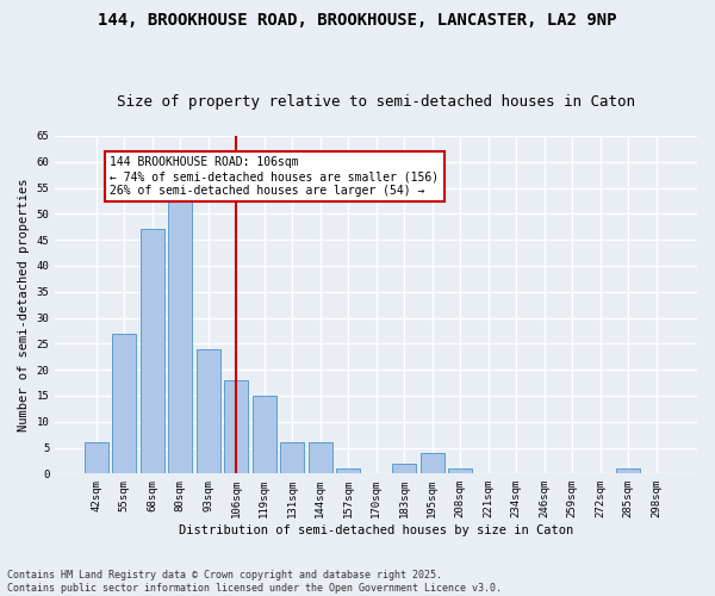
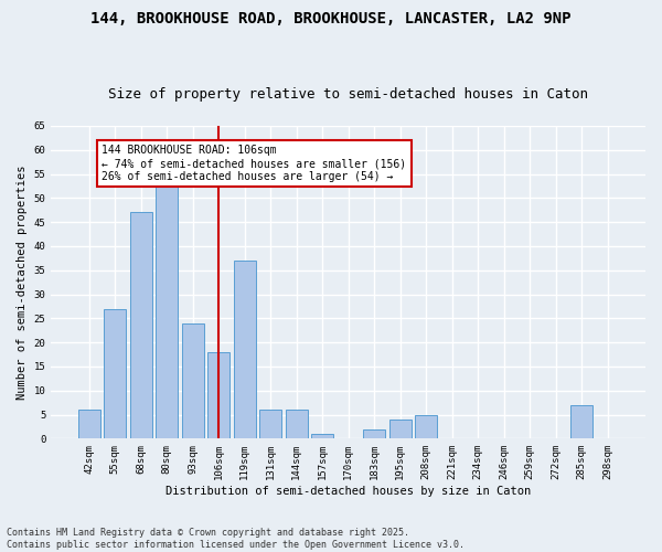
119sqm: 15 -> 37
208sqm: 1 -> 5
285sqm: 1 -> 7
